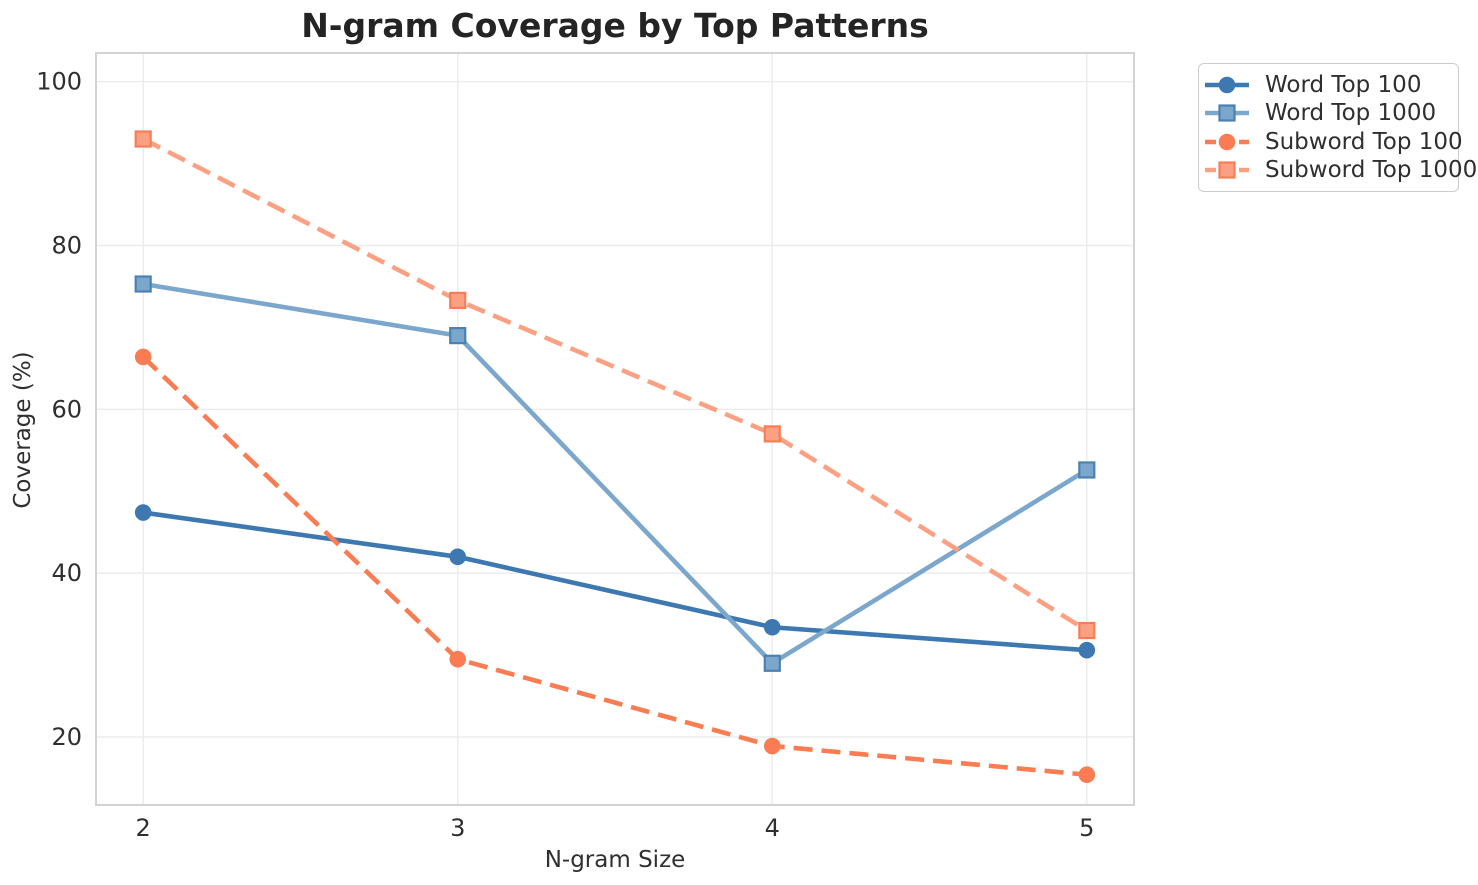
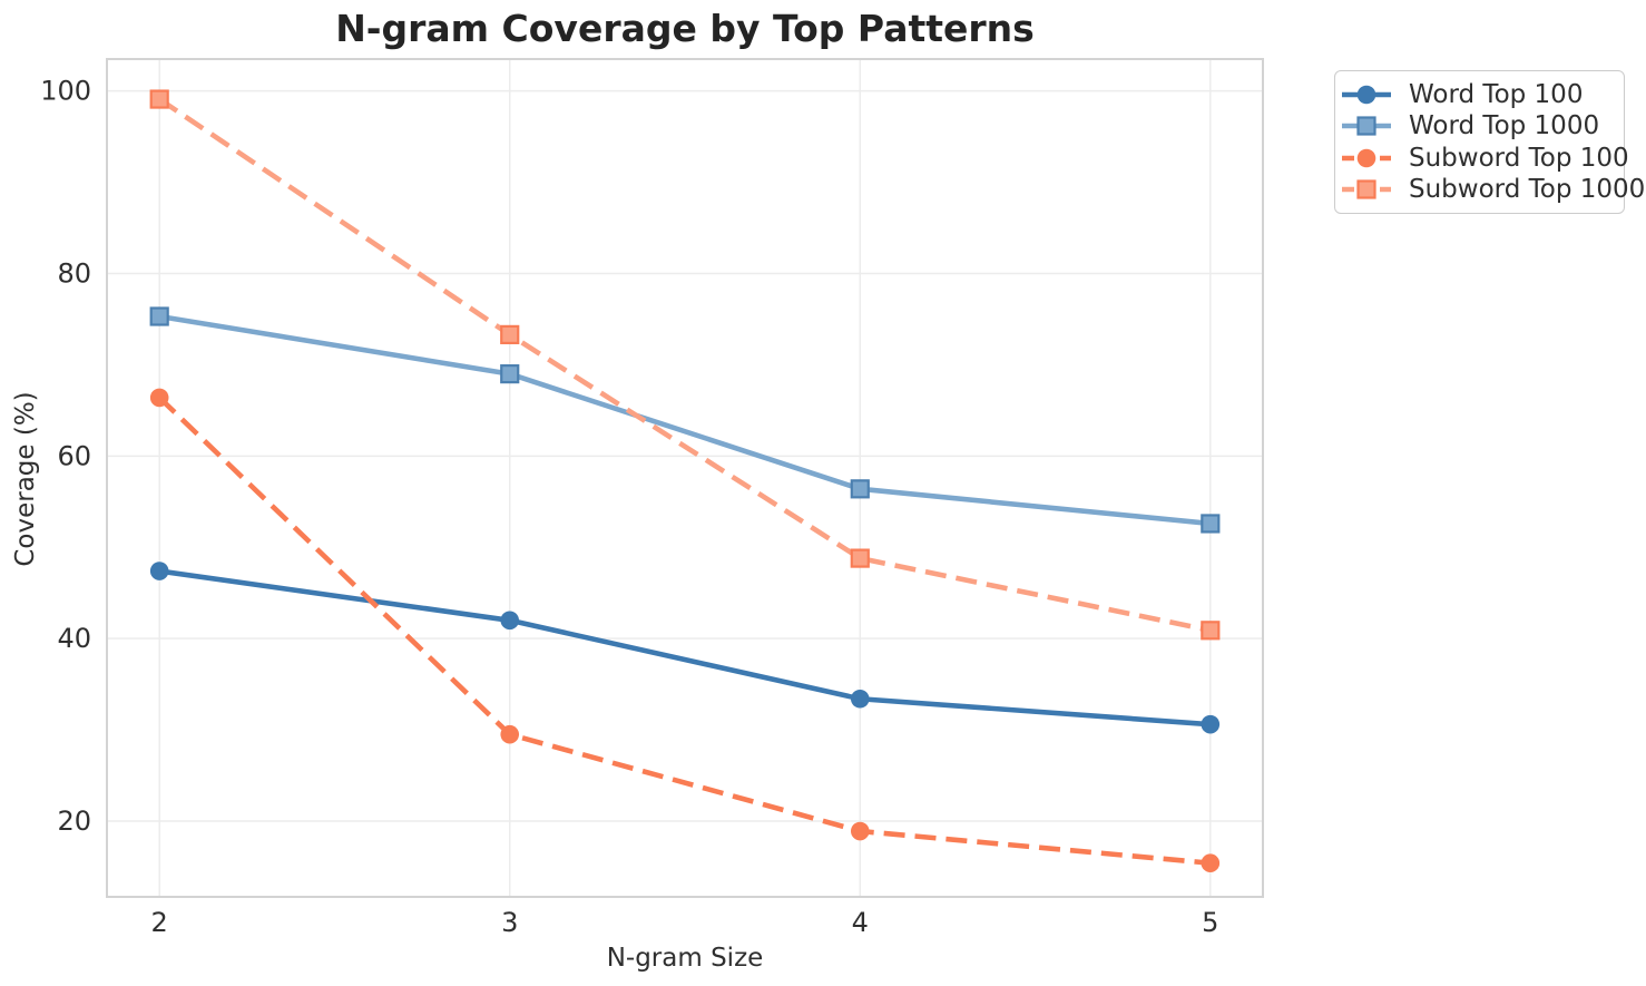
Subword Top 1000/2: 93 -> 99
Word Top 1000/4: 29 -> 56
Subword Top 1000/4: 57 -> 49
Subword Top 1000/5: 33 -> 41
